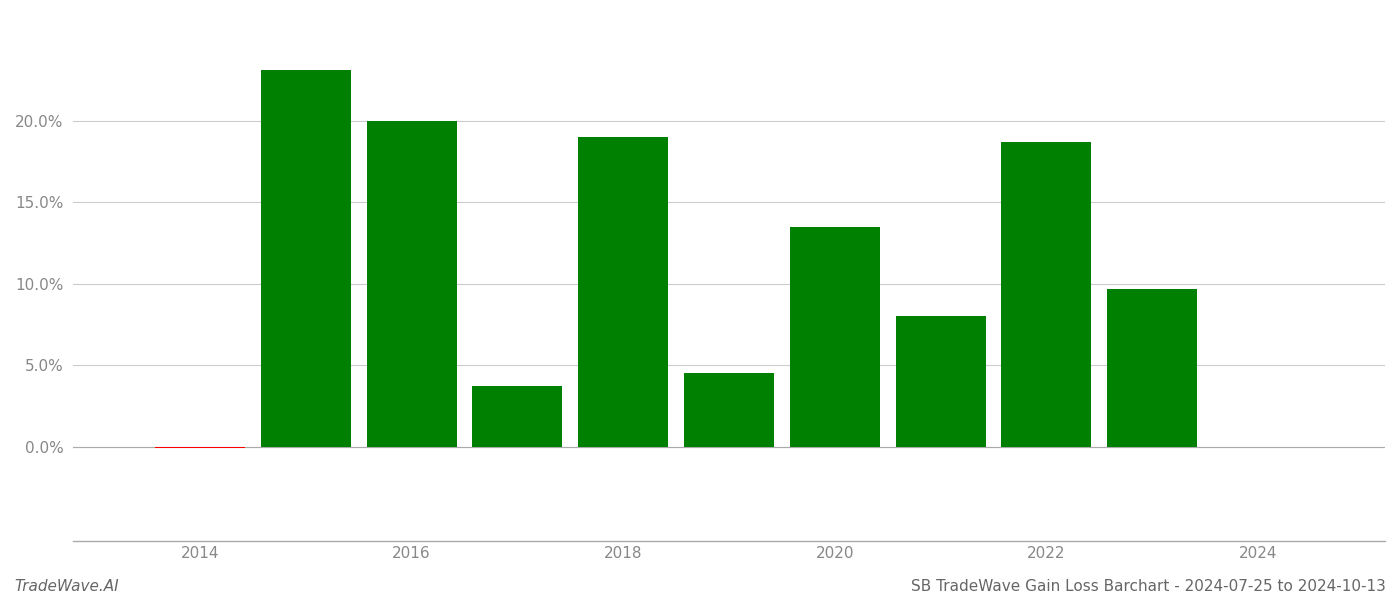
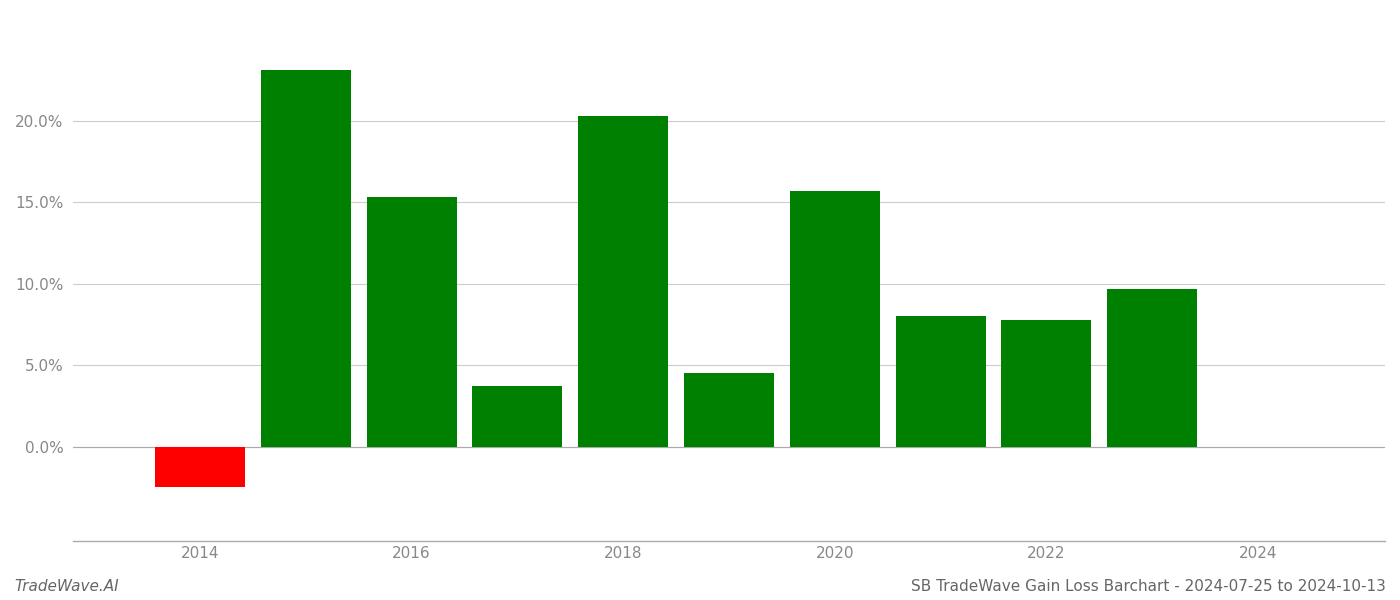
2014: -0.1% -> -2.5%
2016: 20.0% -> 15.3%
2018: 19.0% -> 20.3%
2020: 13.5% -> 15.7%
2022: 18.7% -> 7.8%
